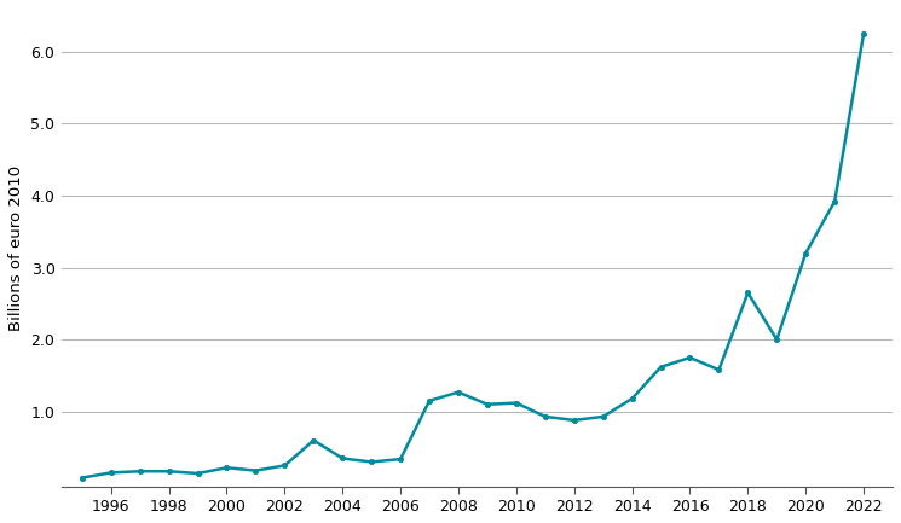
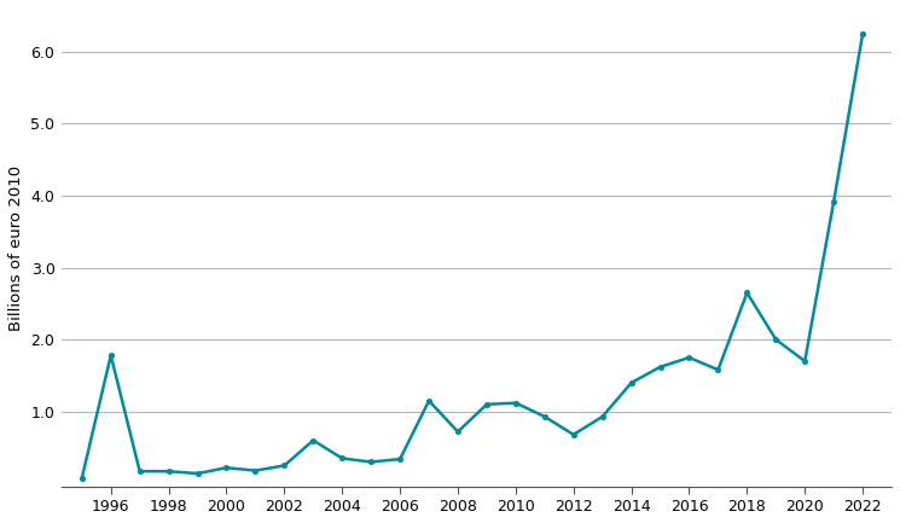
1996: 0.15 -> 1.78
2008: 1.27 -> 0.72
2012: 0.88 -> 0.68
2014: 1.18 -> 1.40
2020: 3.20 -> 1.70
